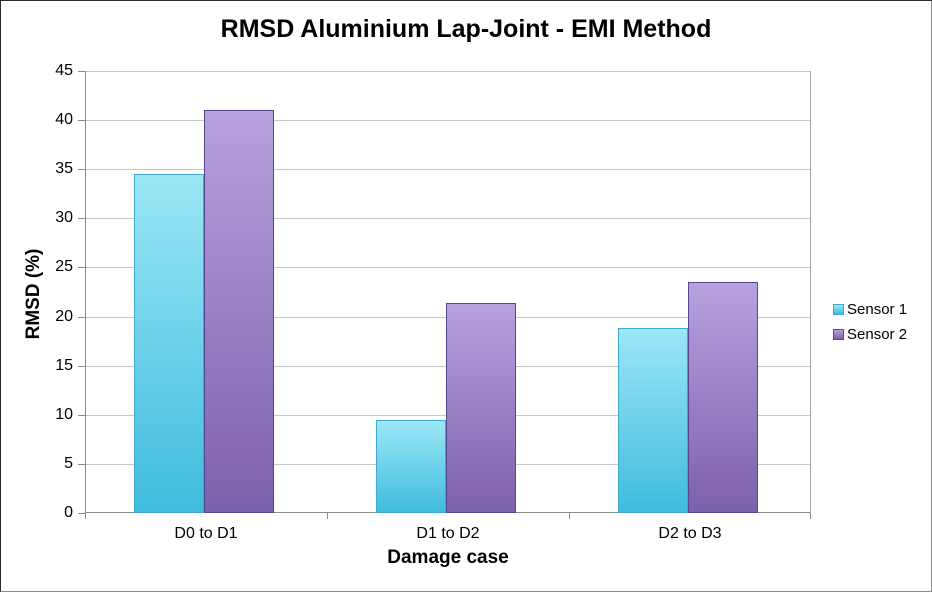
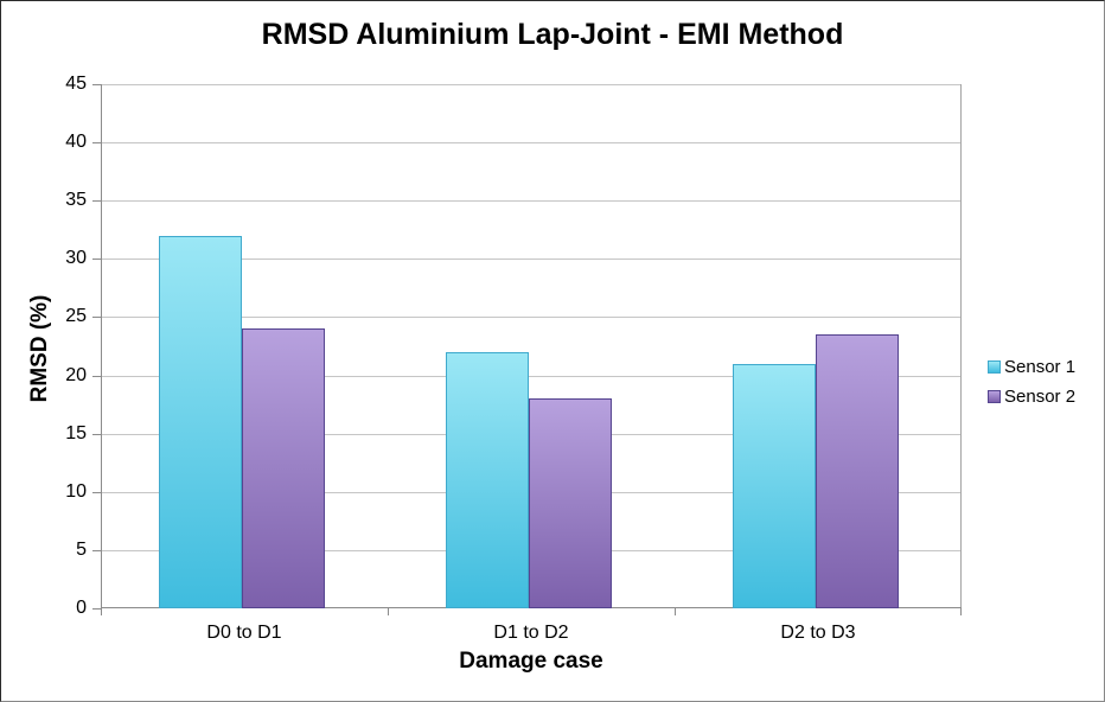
Sensor 1/D0 to D1: 34 -> 32
Sensor 2/D0 to D1: 41 -> 24
Sensor 1/D1 to D2: 10 -> 22
Sensor 2/D1 to D2: 21 -> 18
Sensor 1/D2 to D3: 19 -> 21
